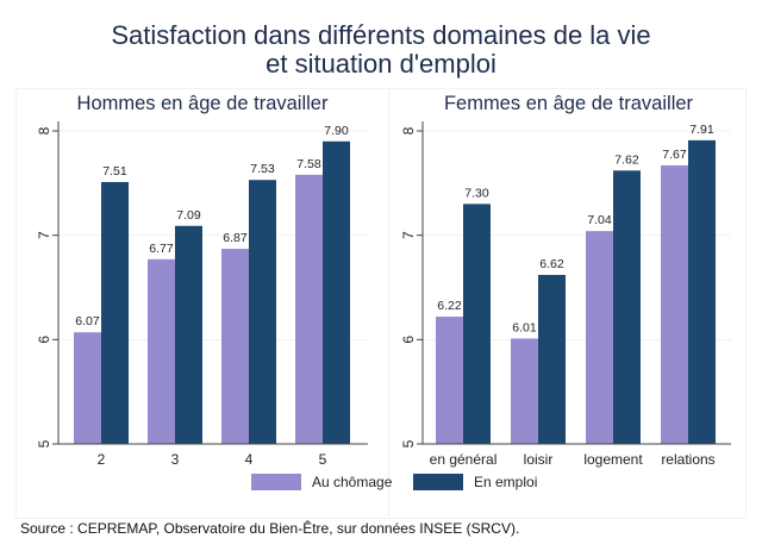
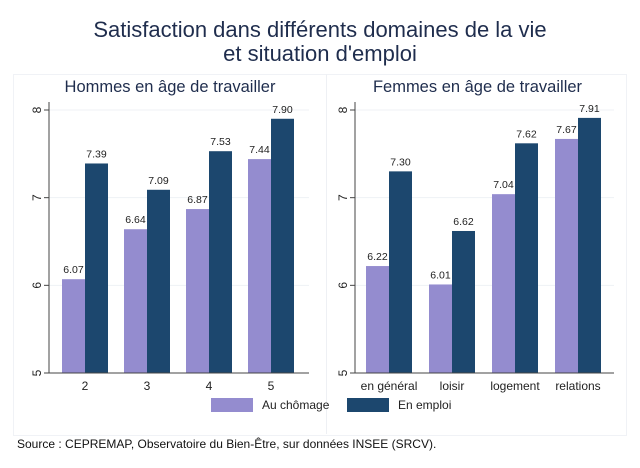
Hommes en âge de travailler/En emploi/2: 7.51 -> 7.39
Hommes en âge de travailler/Au chômage/3: 6.77 -> 6.64
Hommes en âge de travailler/Au chômage/5: 7.58 -> 7.44
